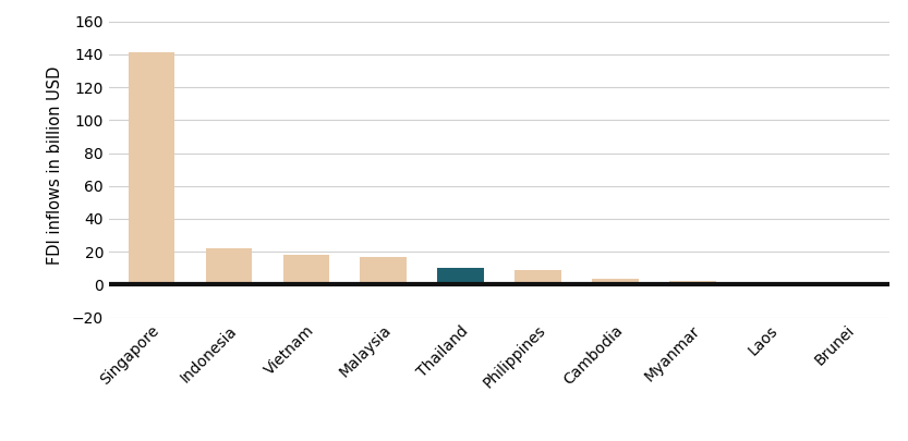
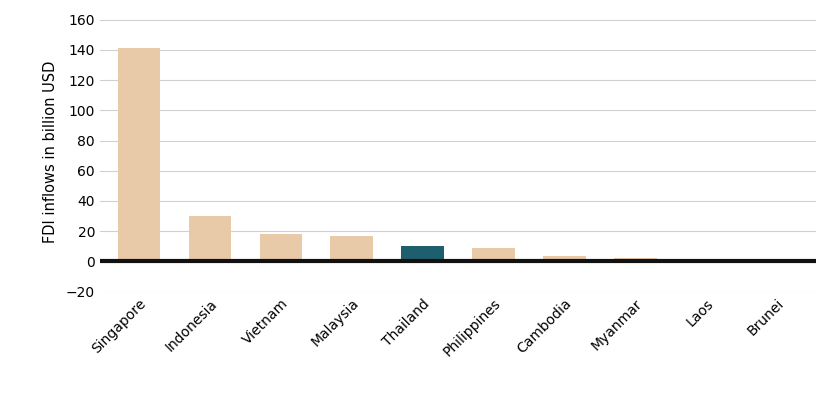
Indonesia: 22 -> 30
